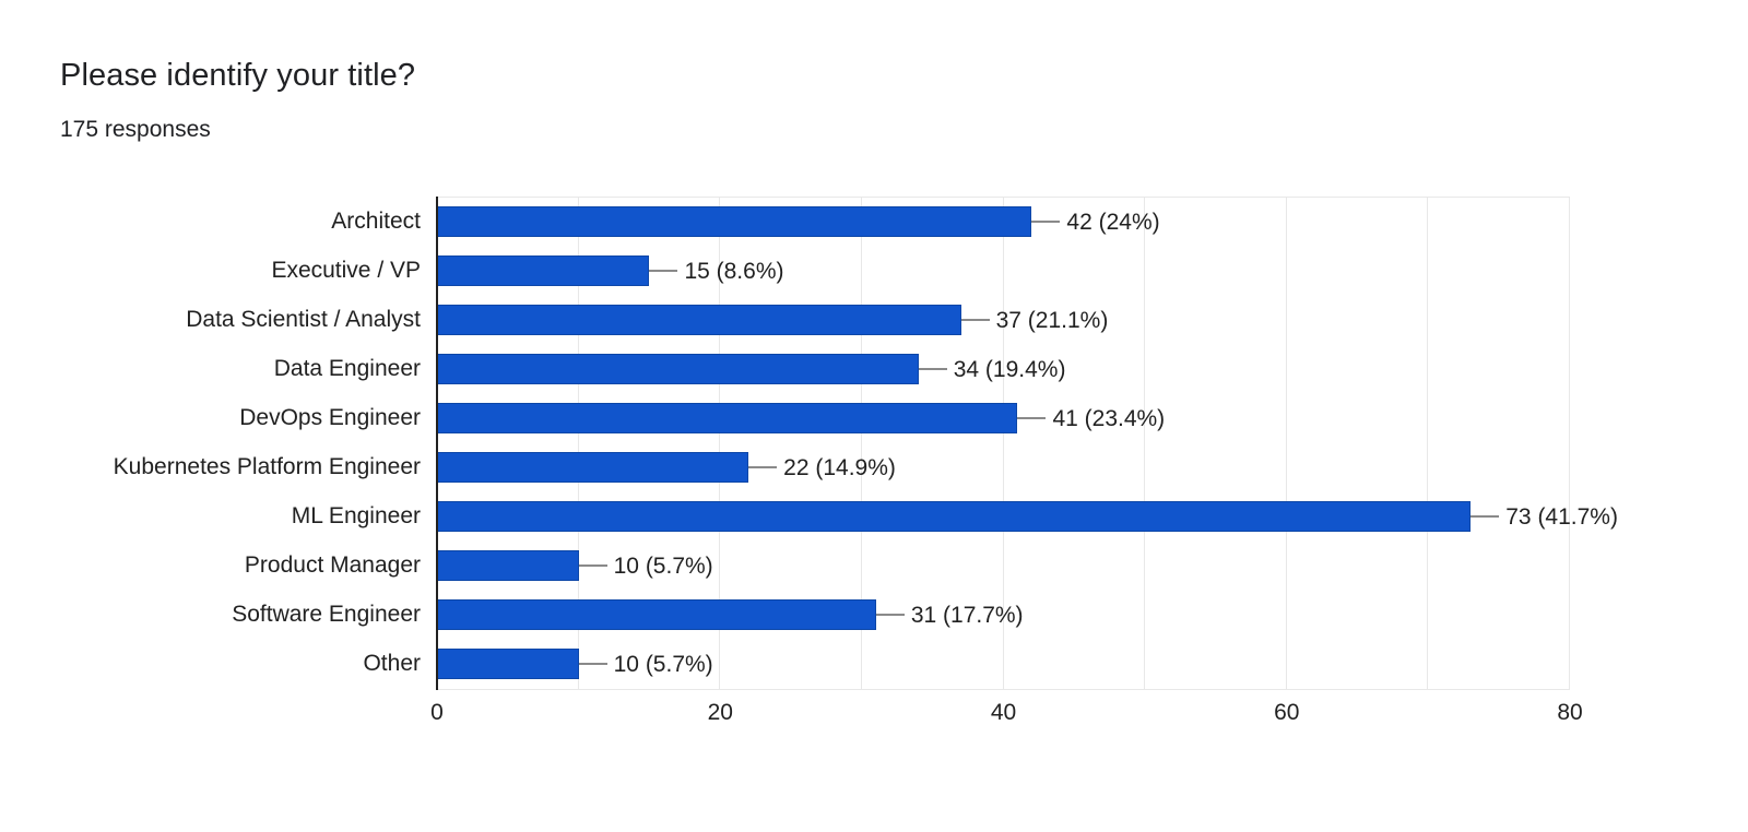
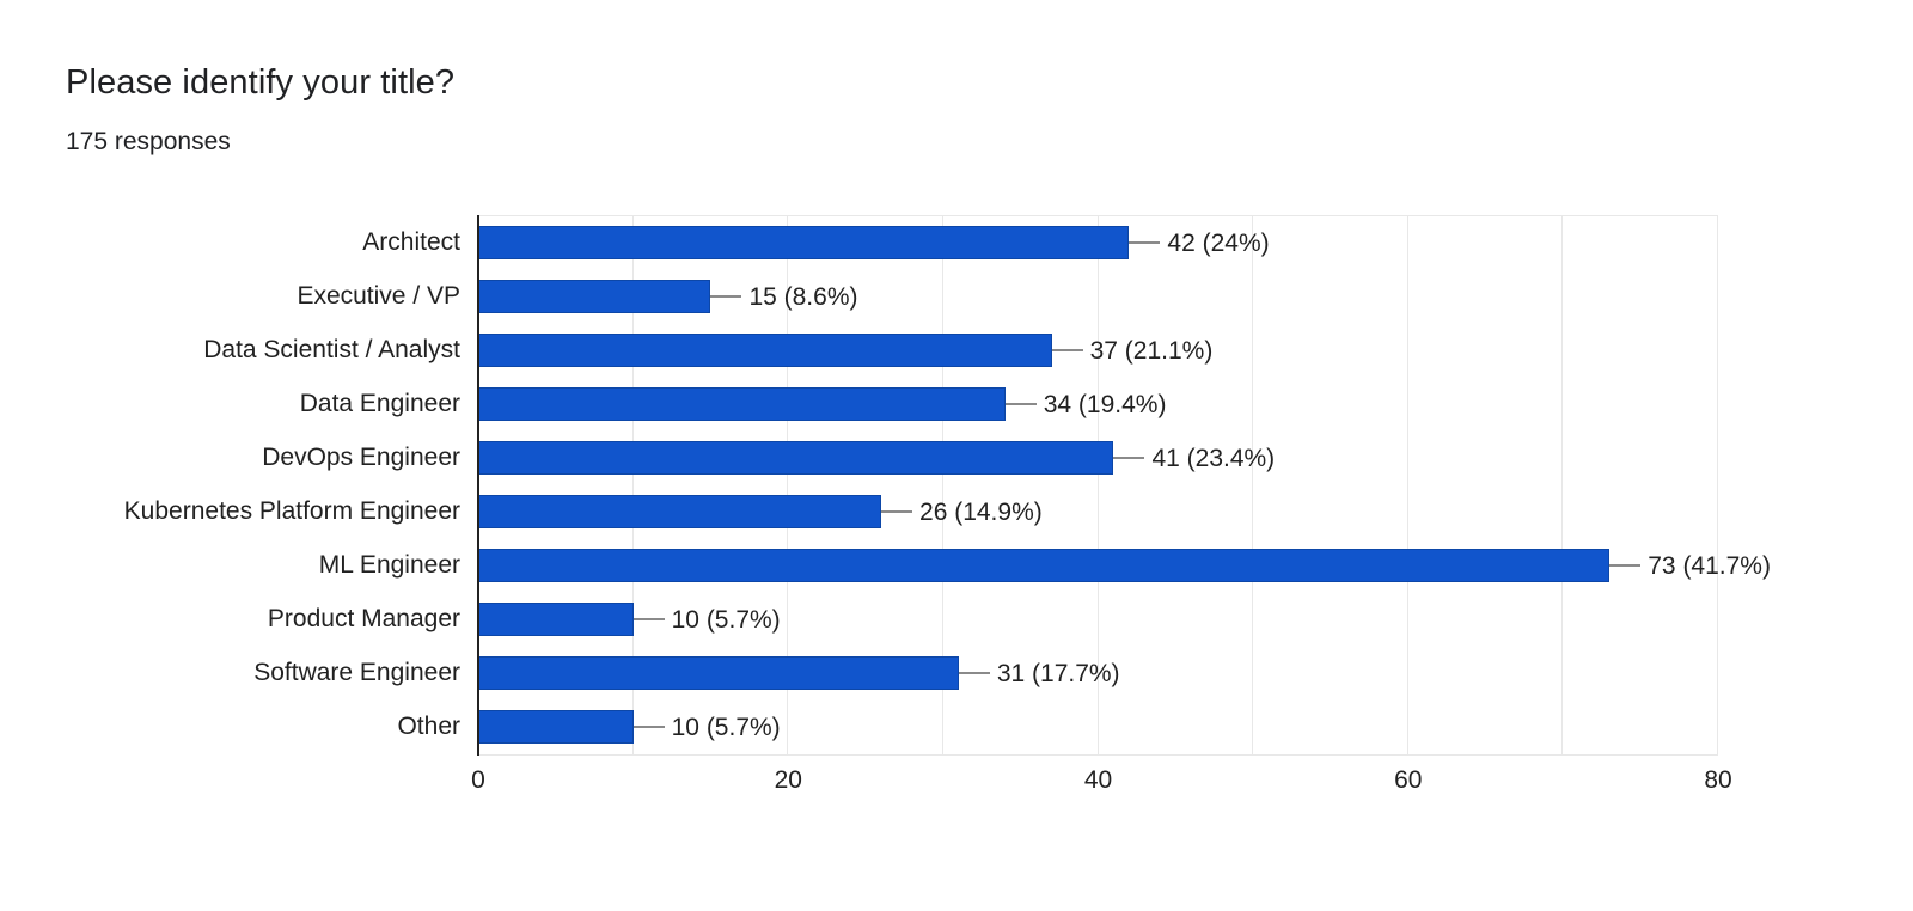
Kubernetes Platform Engineer: 22 -> 26
